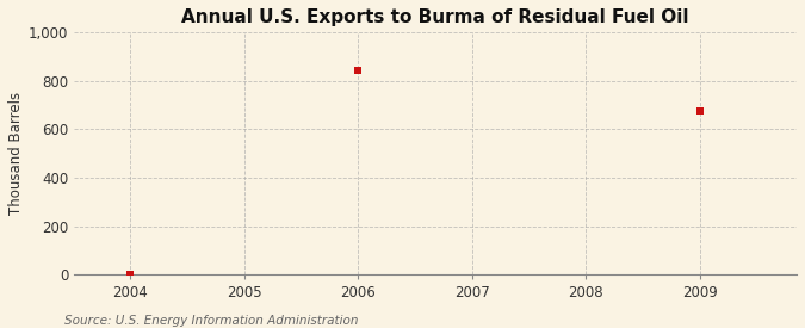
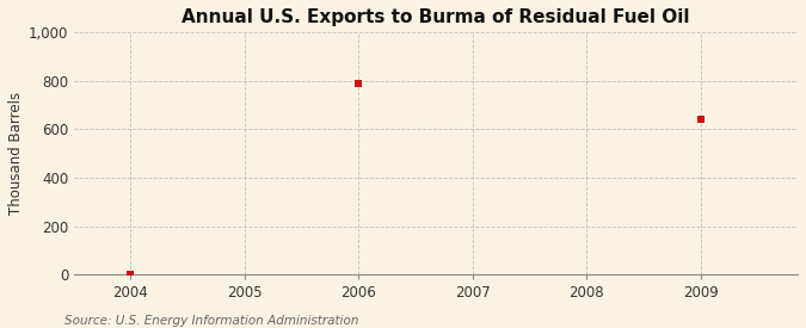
2006: 845 -> 790
2009: 675 -> 640
